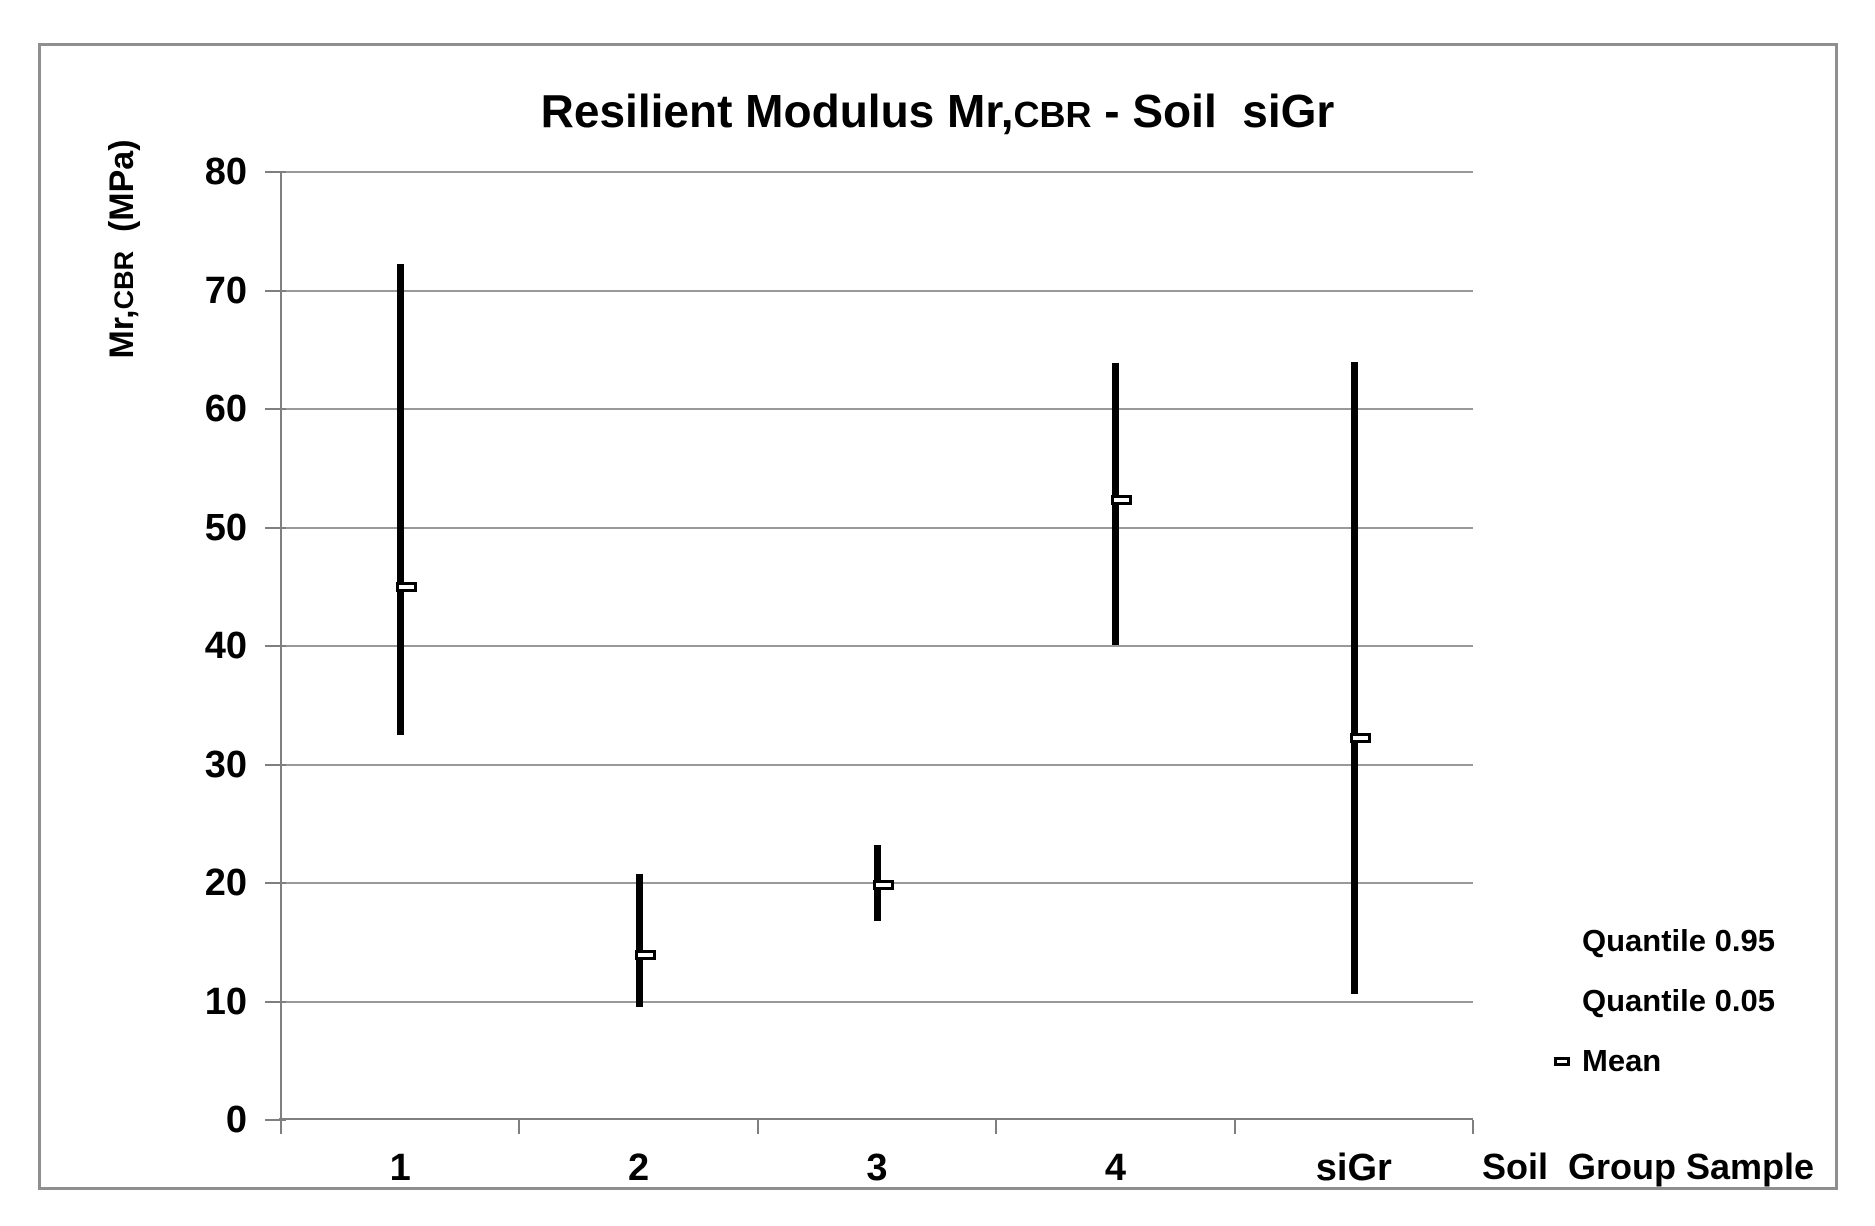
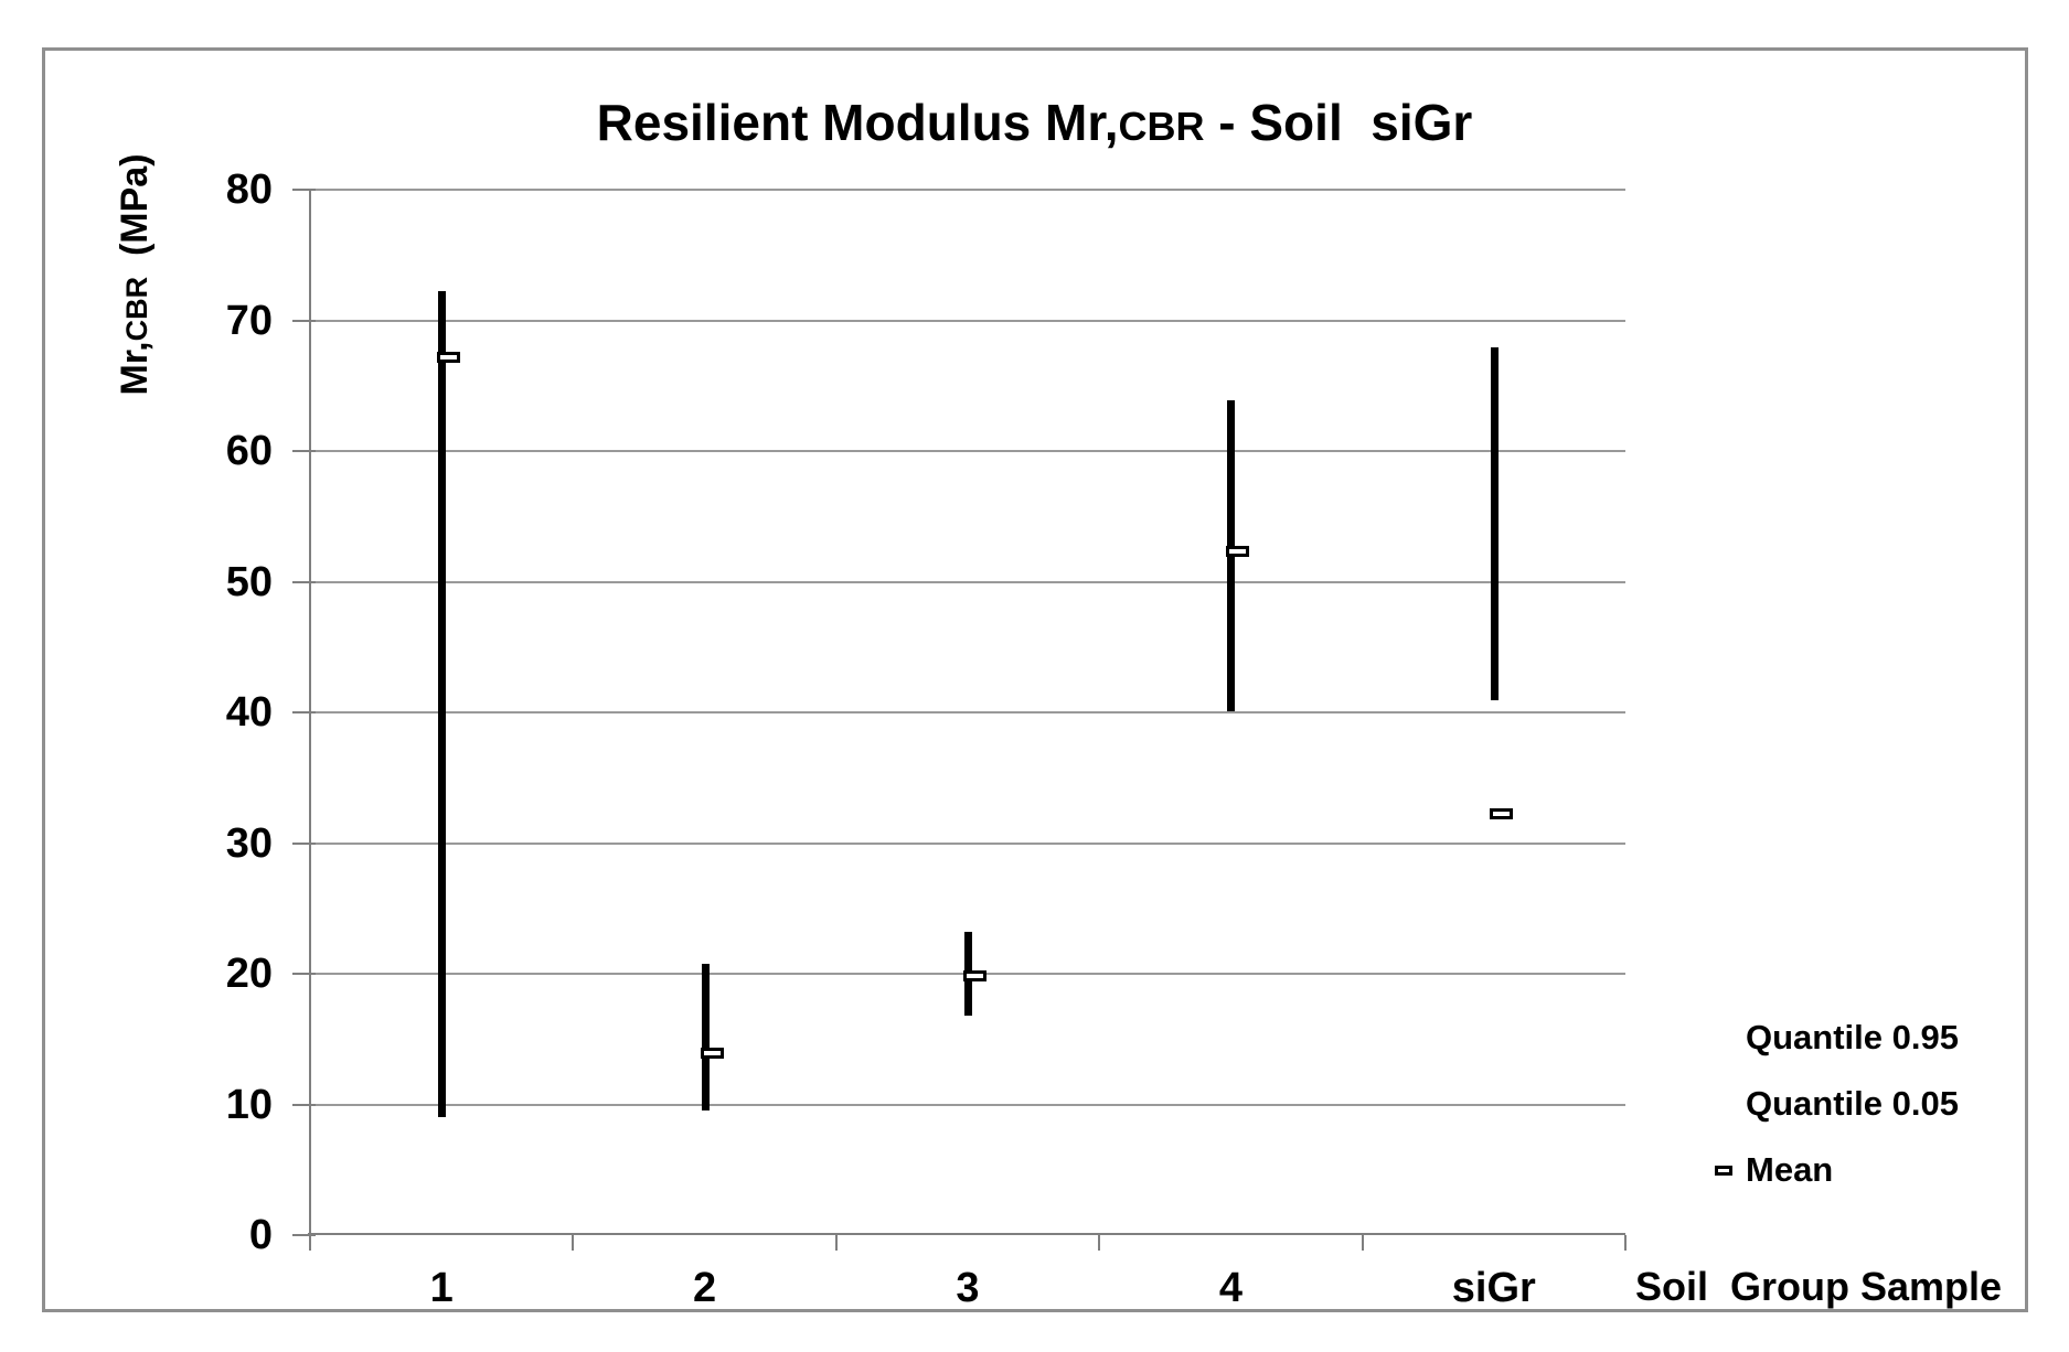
Quantile 0.05/1: 32.5 -> 9.0
Mean/1: 45.0 -> 67.2
Quantile 0.95/siGr: 64.0 -> 67.9
Quantile 0.05/siGr: 10.6 -> 40.9
